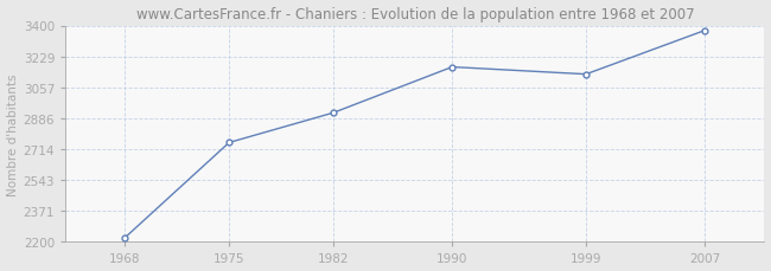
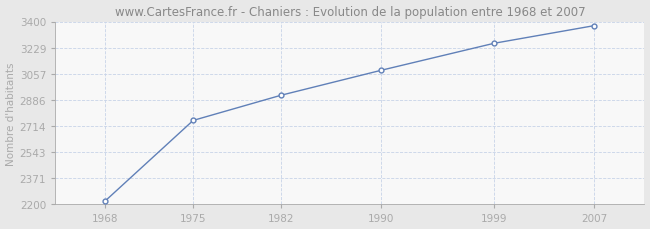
1990: 3170 -> 3080
1999: 3130 -> 3260
